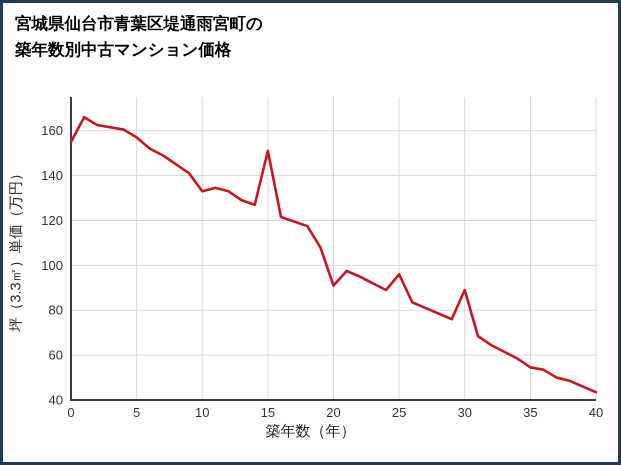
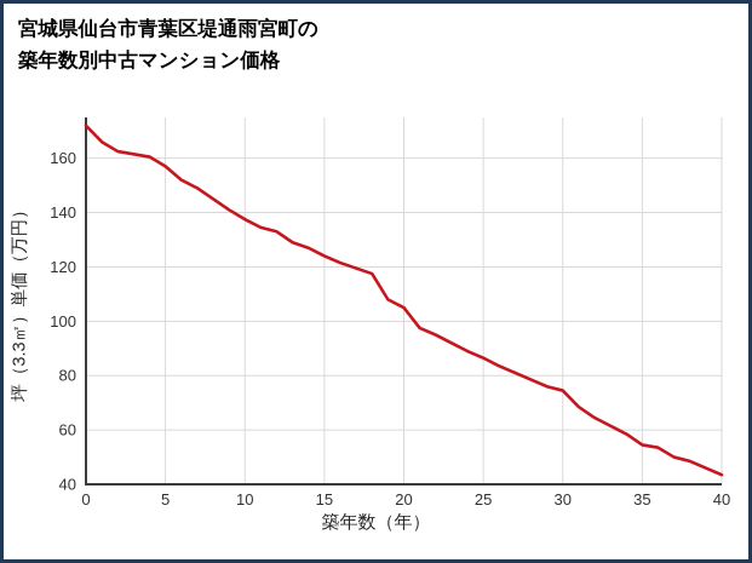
0: 155 -> 172
10: 133 -> 138
15: 151 -> 124
20: 91 -> 105
25: 96 -> 86
30: 89 -> 74
